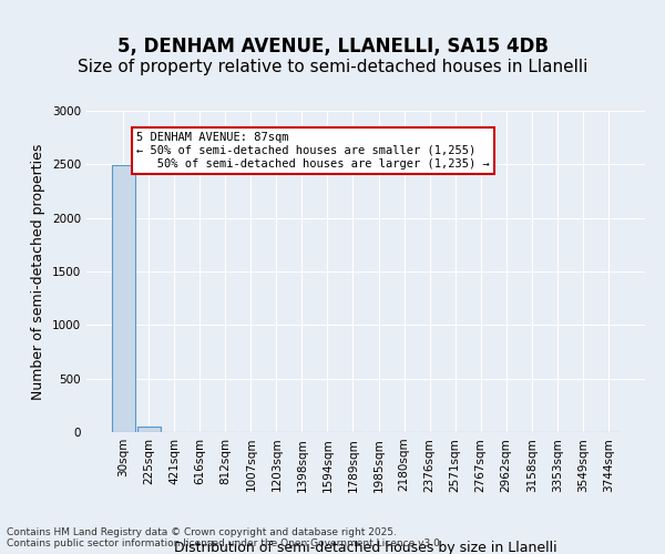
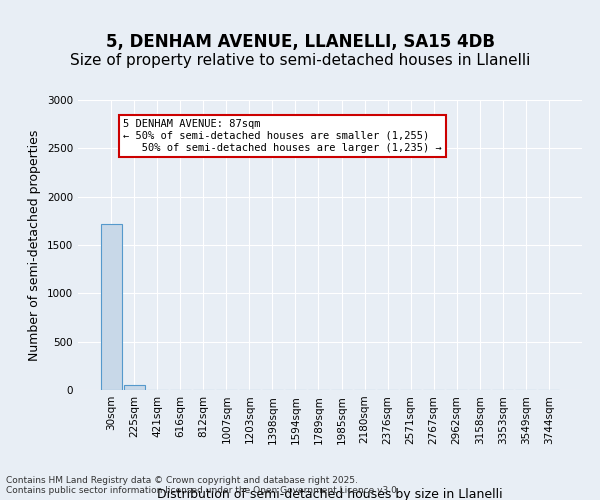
30sqm: 2490 -> 1720
